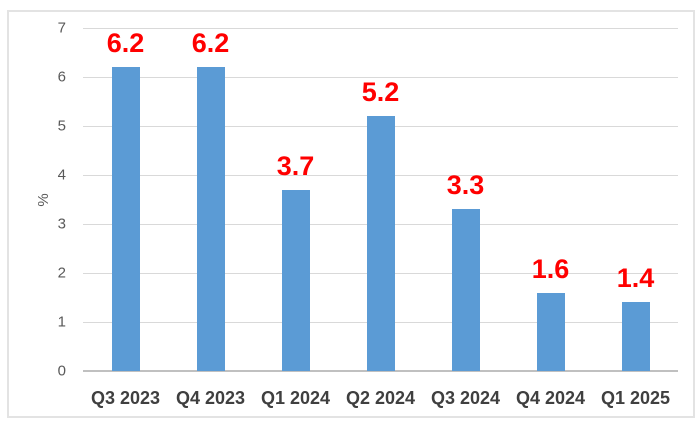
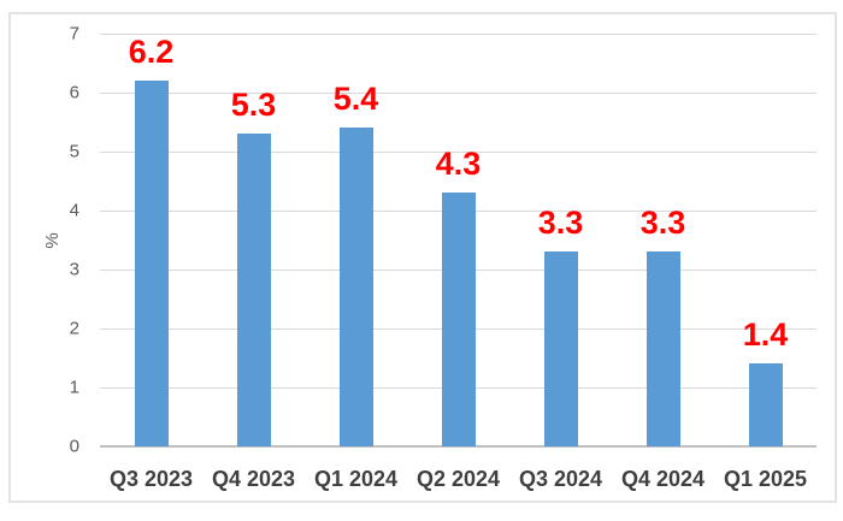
Q4 2023: 6.2 -> 5.3
Q1 2024: 3.7 -> 5.4
Q2 2024: 5.2 -> 4.3
Q4 2024: 1.6 -> 3.3
